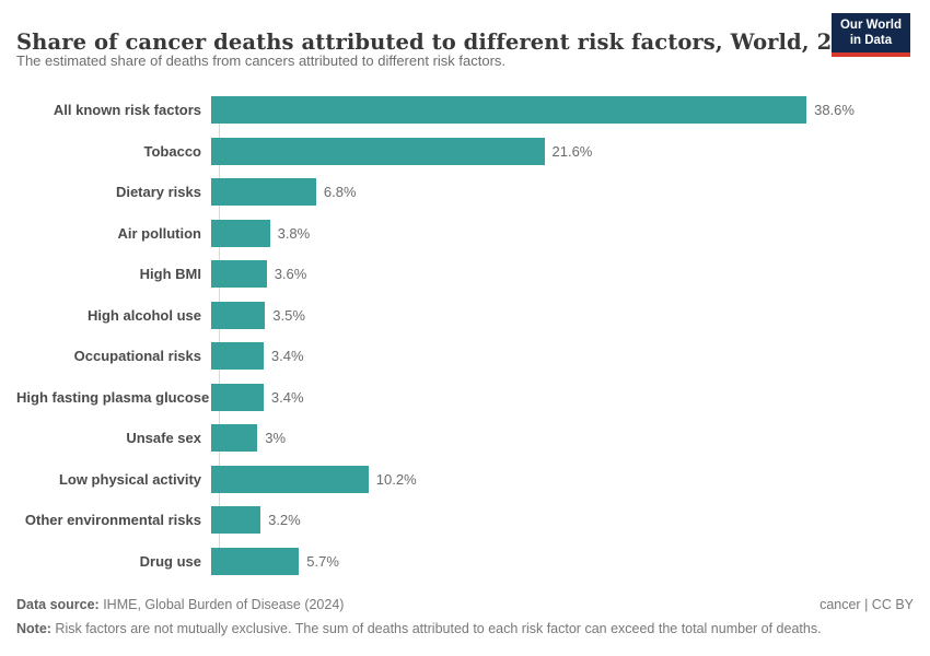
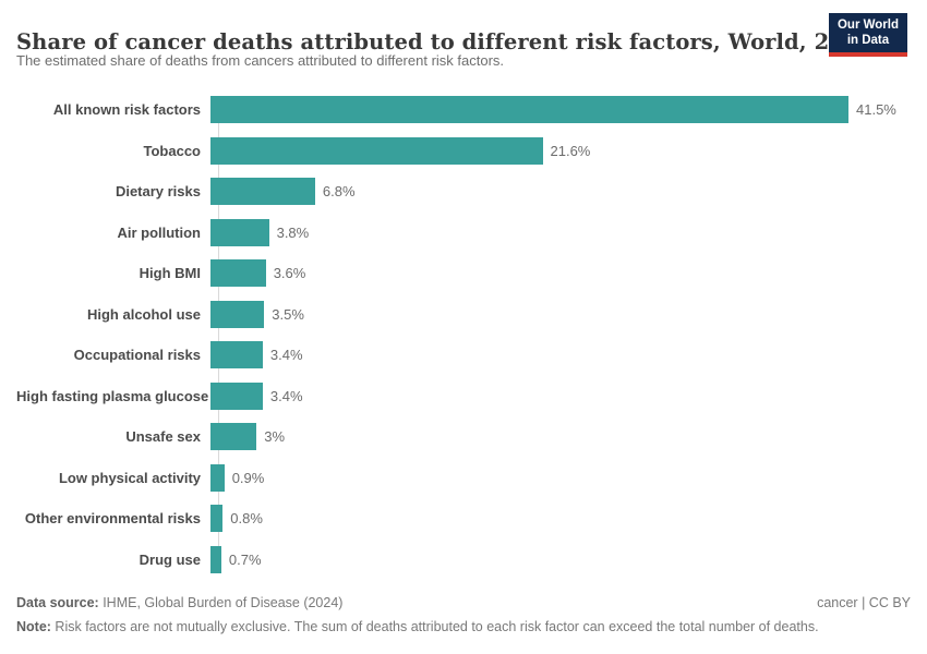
All known risk factors: 38.6% -> 41.5%
Low physical activity: 10.2% -> 0.9%
Other environmental risks: 3.2% -> 0.8%
Drug use: 5.7% -> 0.7%
